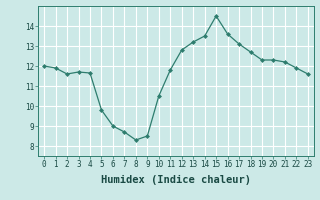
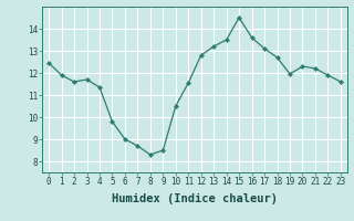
0: 12.00 -> 12.45
4: 11.65 -> 11.35
11: 11.80 -> 11.55
19: 12.30 -> 11.95
